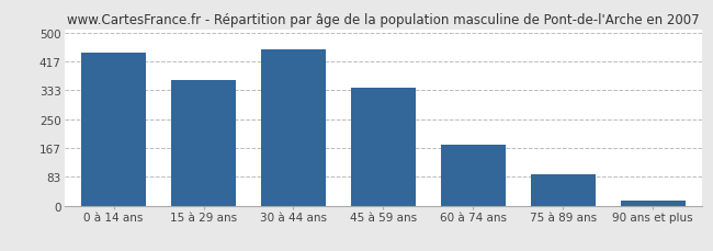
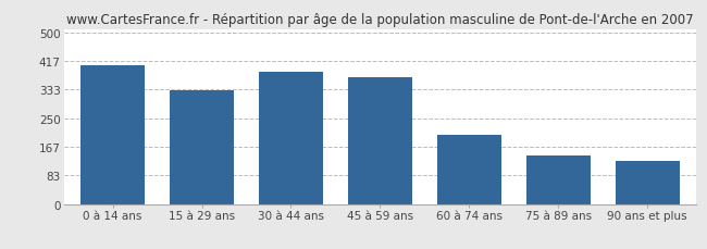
0 à 14 ans: 443 -> 405
15 à 29 ans: 362 -> 330
30 à 44 ans: 451 -> 385
45 à 59 ans: 340 -> 370
60 à 74 ans: 175 -> 200
75 à 89 ans: 92 -> 140
90 ans et plus: 13 -> 125
